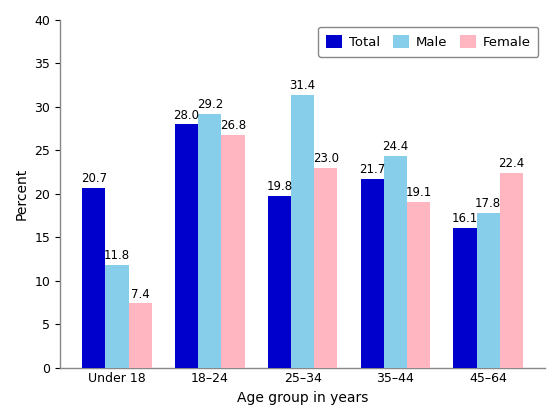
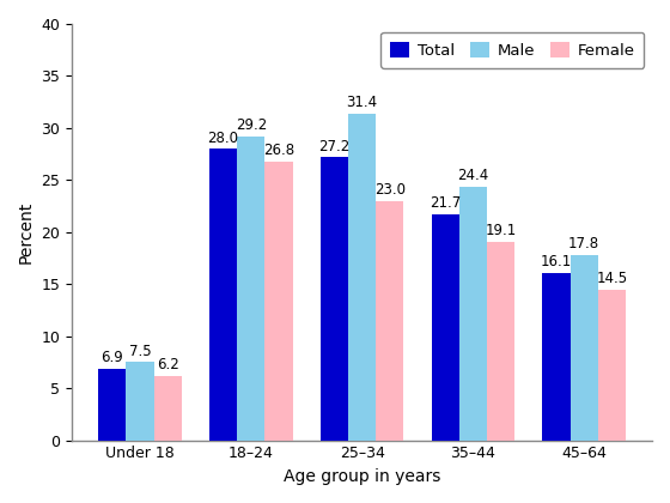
Total/Under 18: 20.7 -> 6.9
Male/Under 18: 11.8 -> 7.5
Female/Under 18: 7.4 -> 6.2
Total/25–34: 19.8 -> 27.2
Female/45–64: 22.4 -> 14.5
